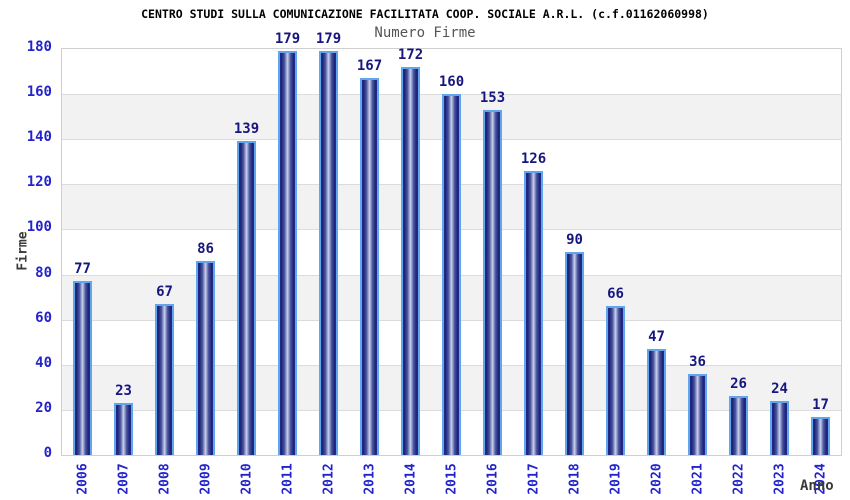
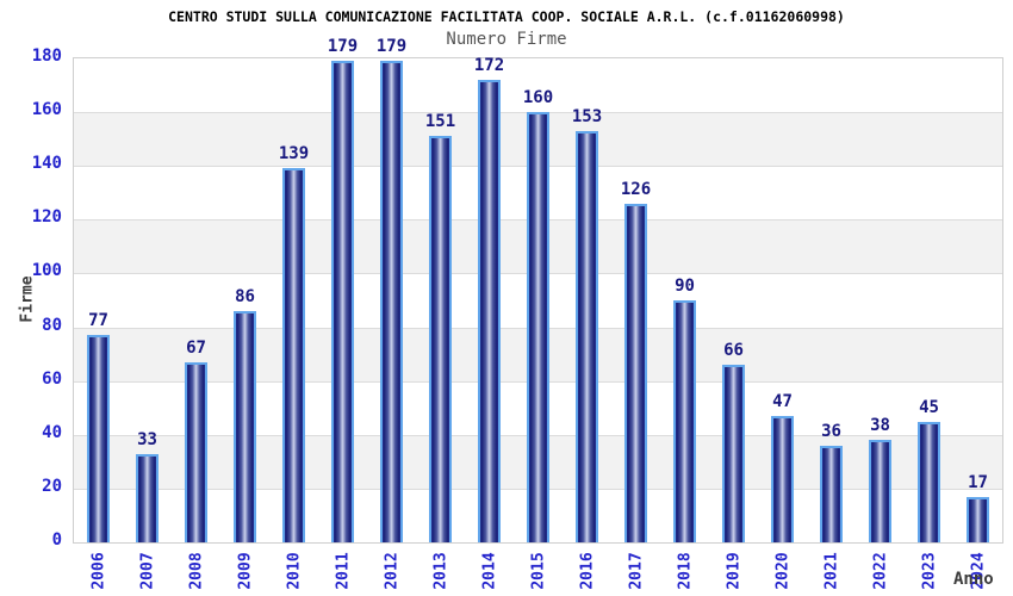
2007: 23 -> 33
2013: 167 -> 151
2022: 26 -> 38
2023: 24 -> 45
